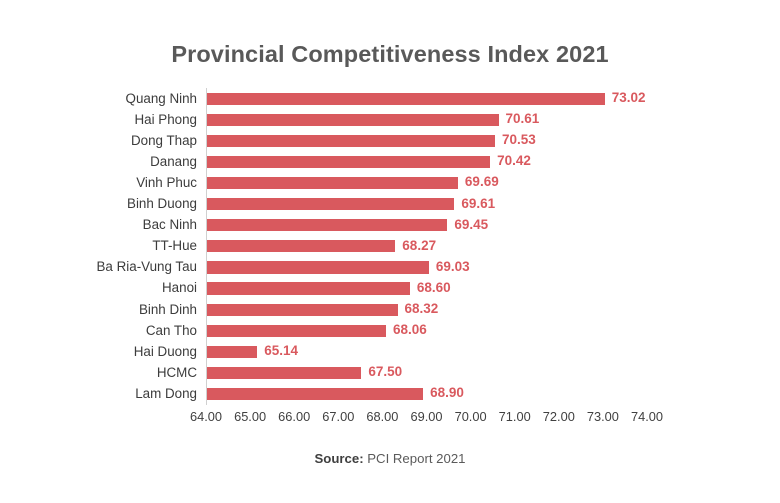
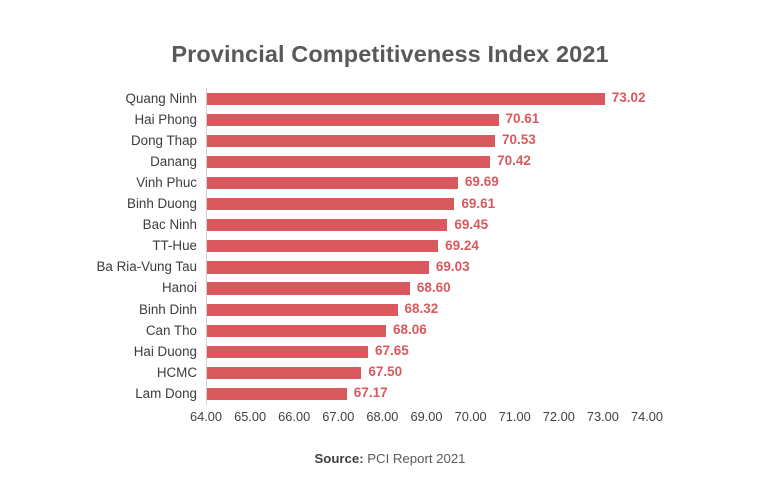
TT-Hue: 68.27 -> 69.24
Hai Duong: 65.14 -> 67.65
Lam Dong: 68.90 -> 67.17
